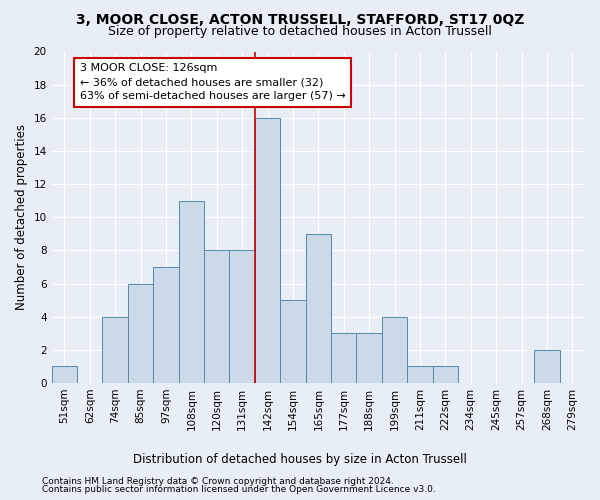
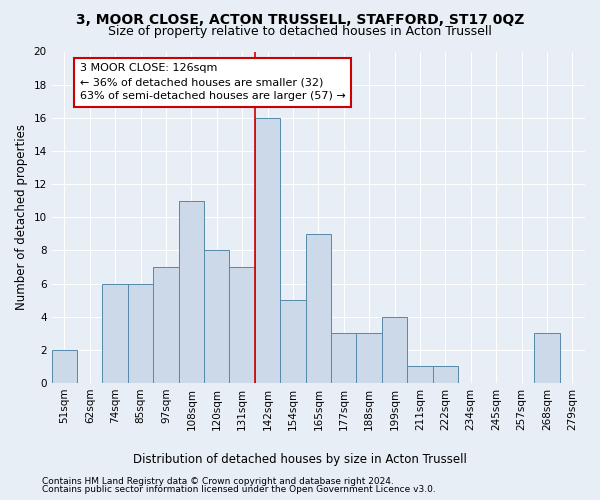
51sqm: 1 -> 2
74sqm: 4 -> 6
131sqm: 8 -> 7
268sqm: 2 -> 3
